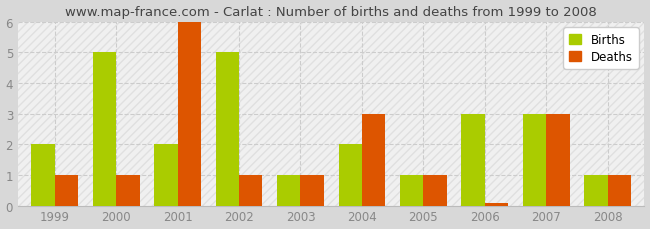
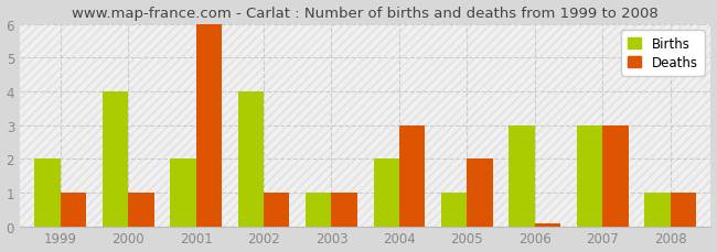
Births/2000: 5 -> 4
Births/2002: 5 -> 4
Deaths/2005: 1.00 -> 2.00
